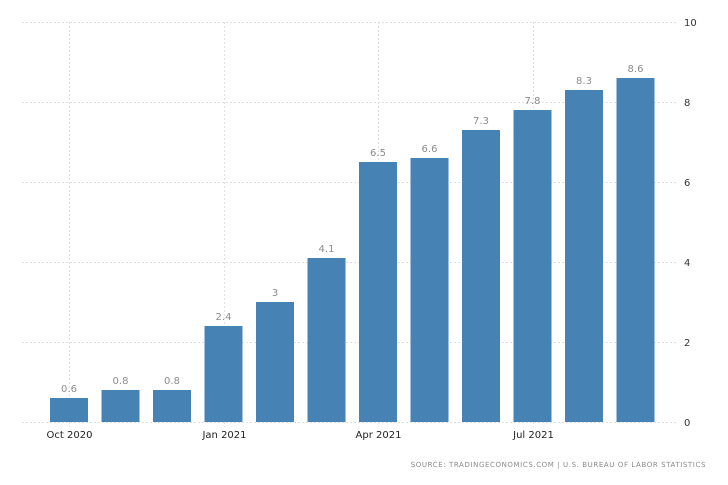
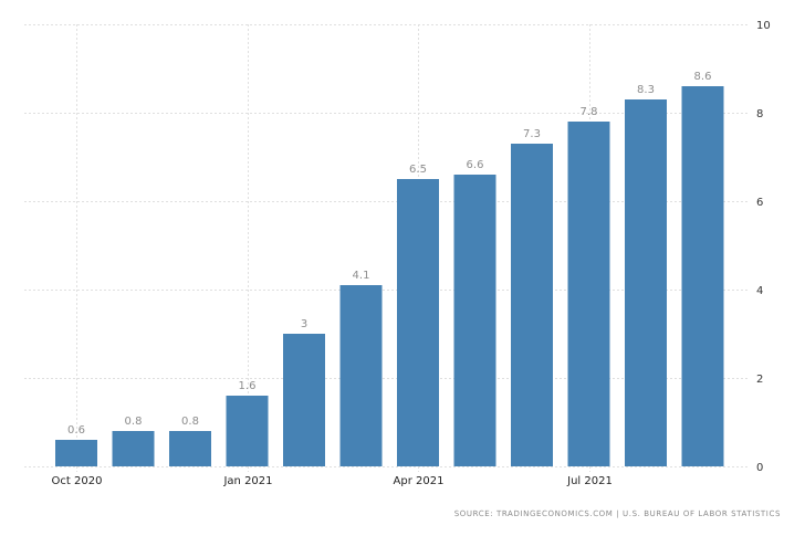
Jan 2021: 2.4 -> 1.6
